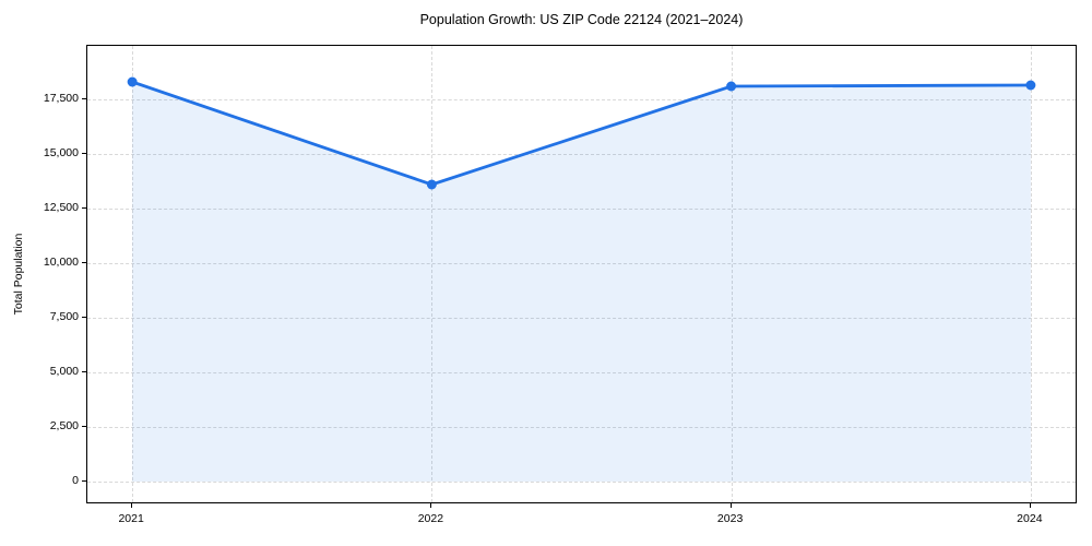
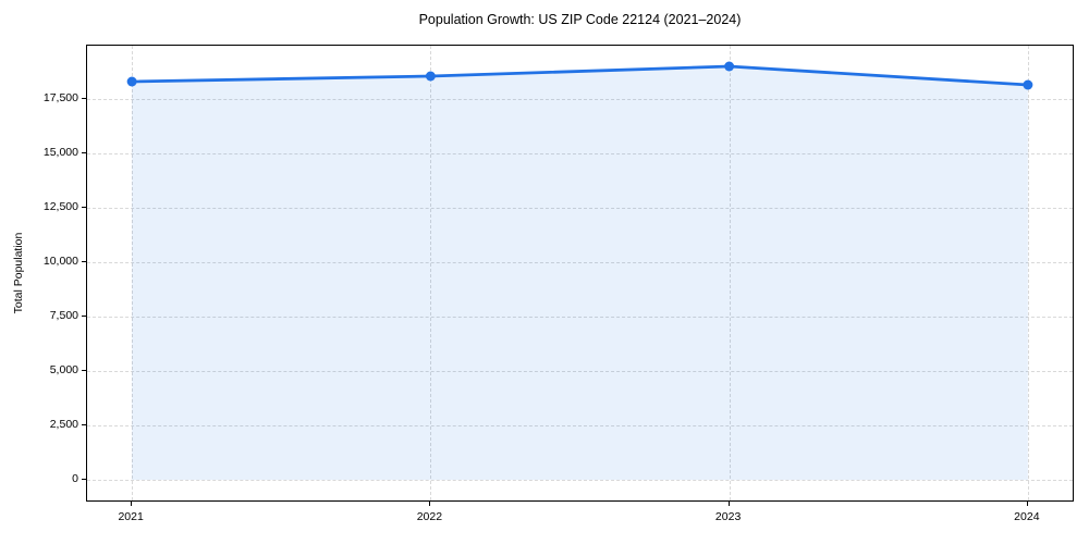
2022: 13600 -> 18600
2023: 18100 -> 19000
